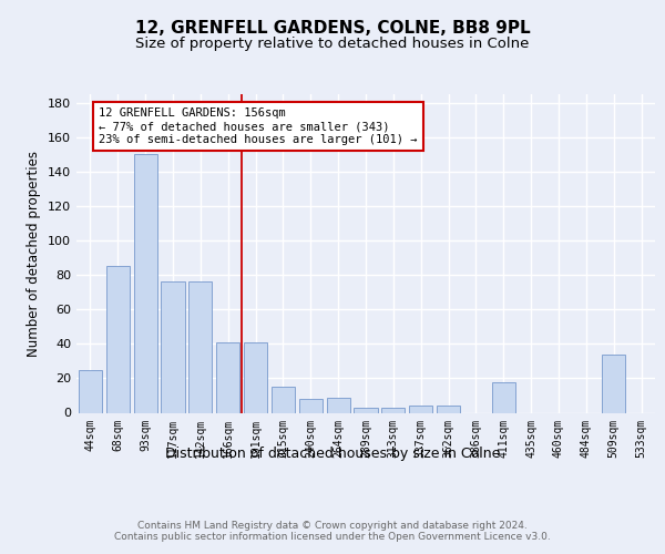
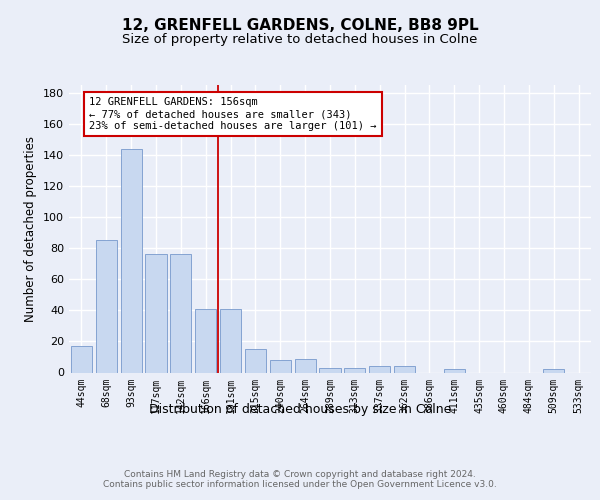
44sqm: 25 -> 17
93sqm: 150 -> 144
411sqm: 18 -> 2
509sqm: 34 -> 2
